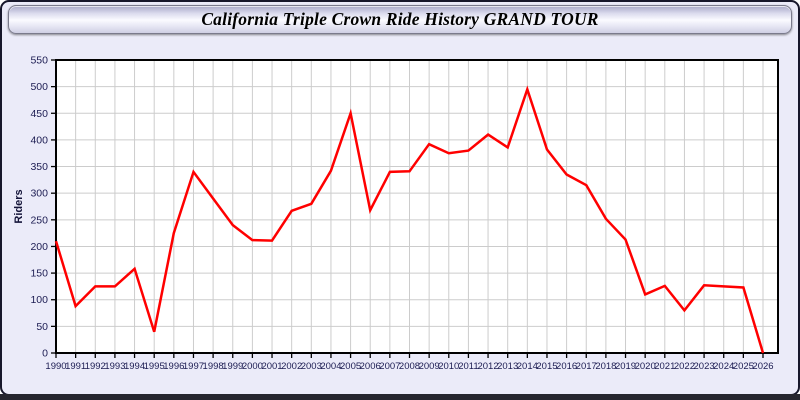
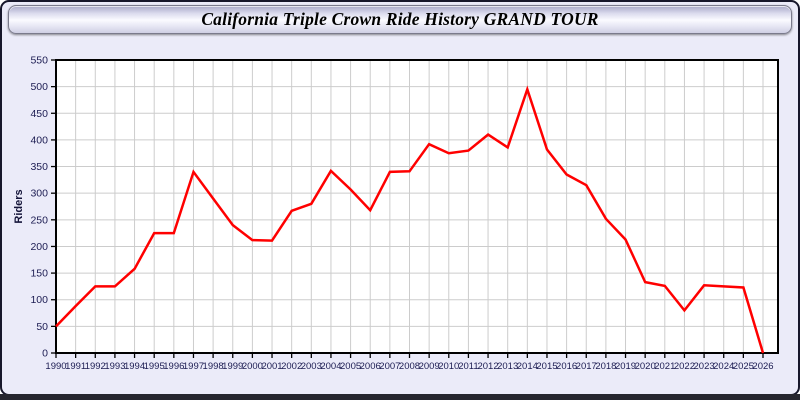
1990: 210 -> 50
1995: 40 -> 220
2005: 450 -> 310
2020: 110 -> 130
